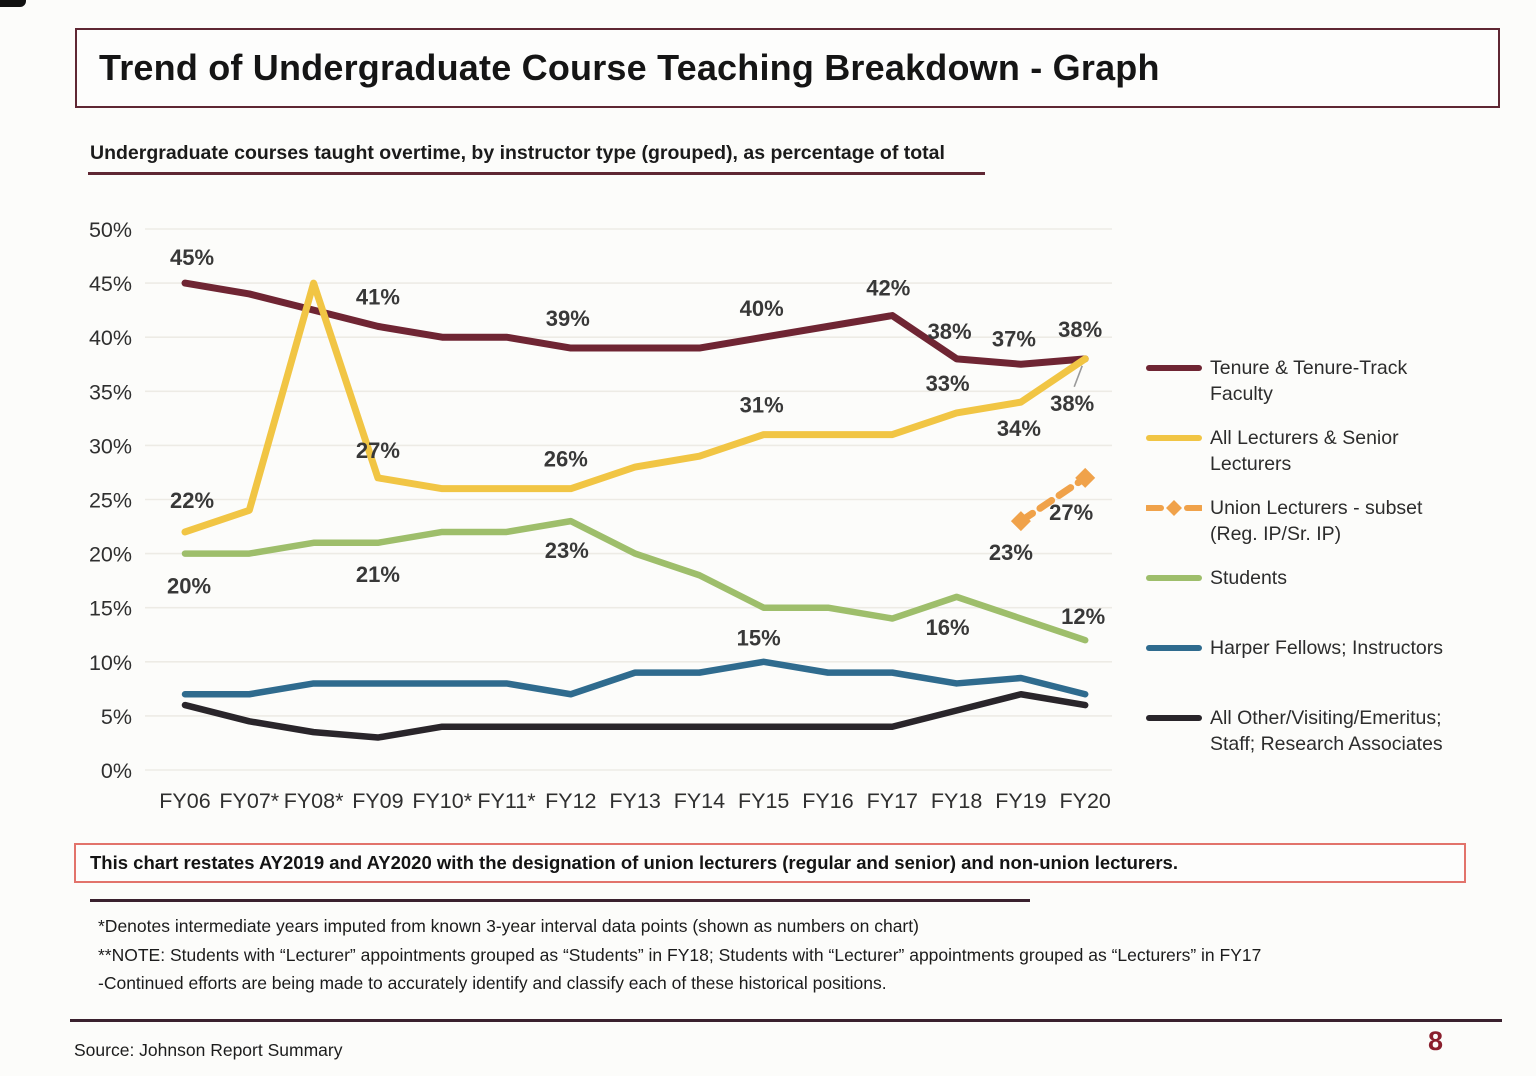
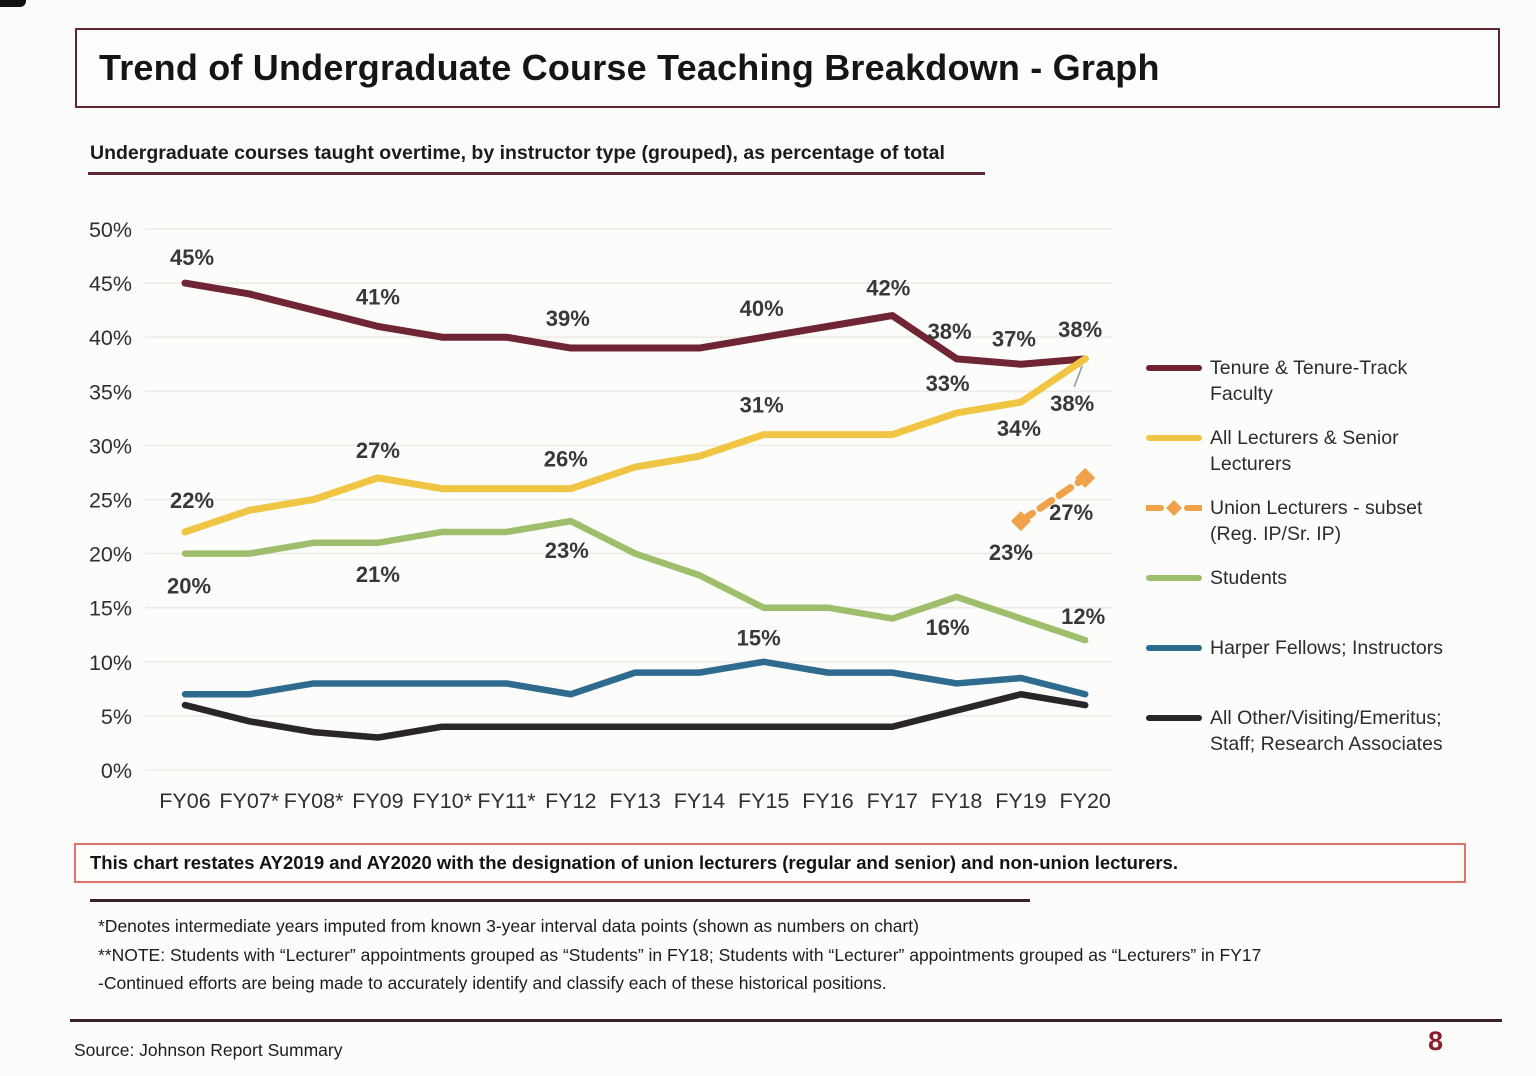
All Lecturers & Senior Lecturers/FY08*: 45% -> 25%
